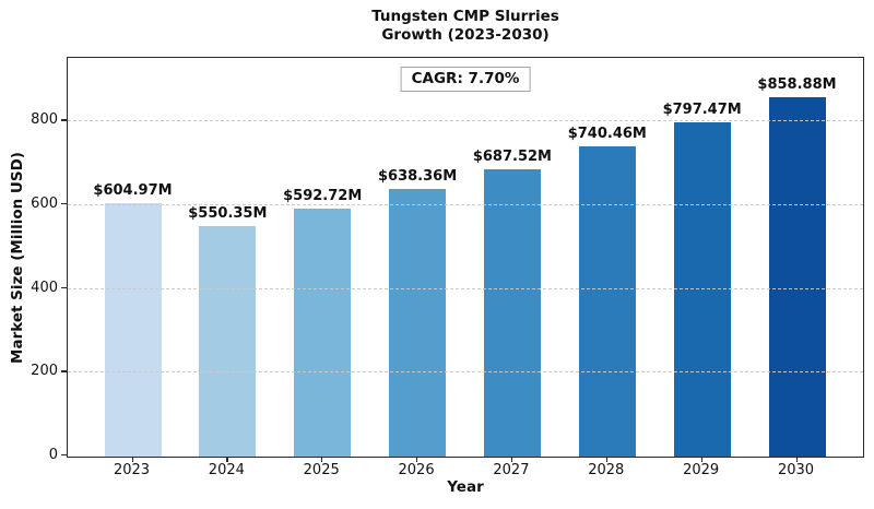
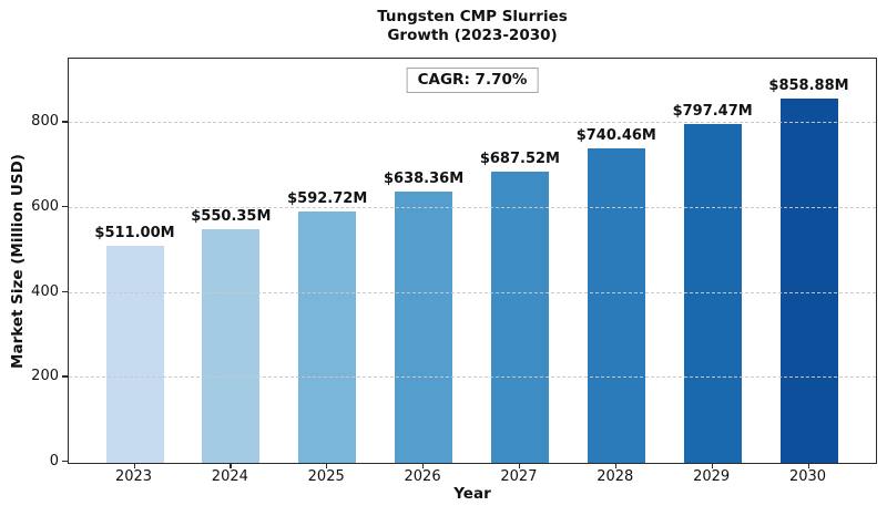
2023: $604.97M -> $511.00M
